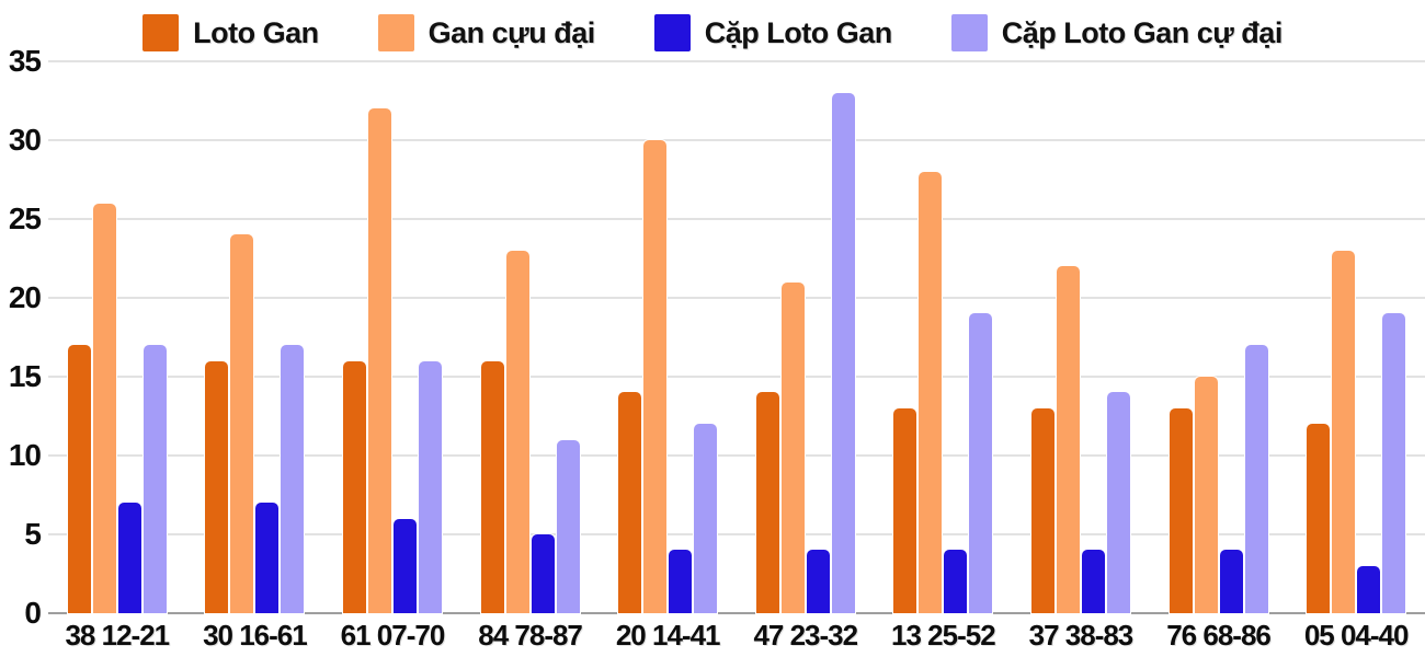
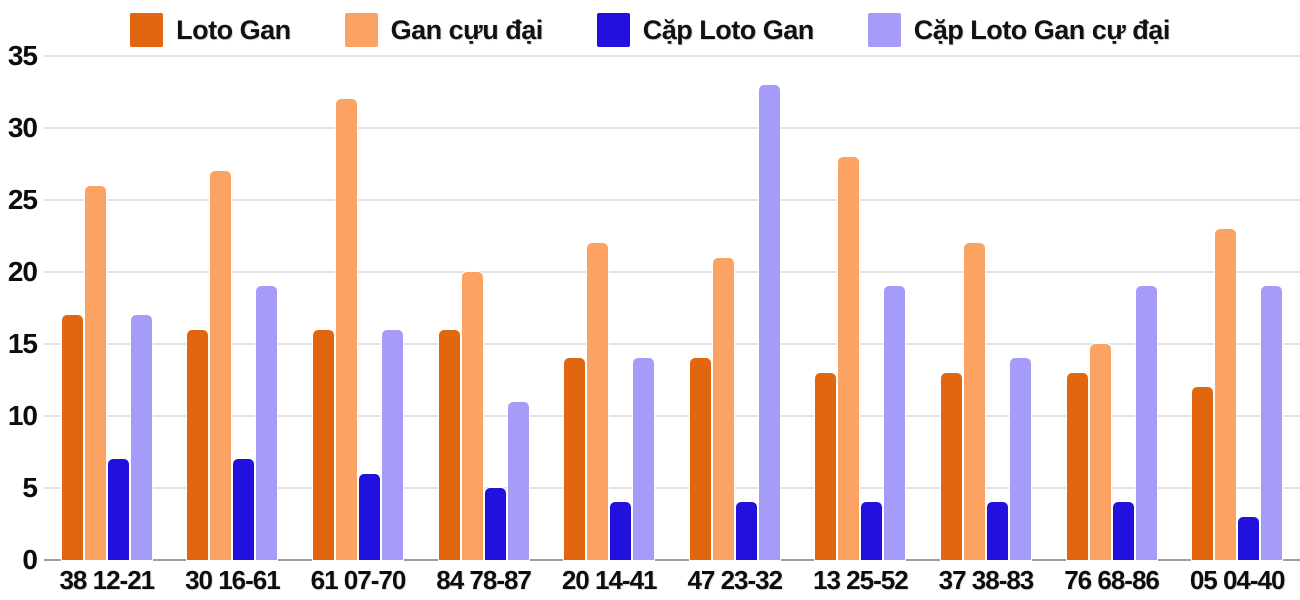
Gan cựu đại/30 16-61: 24 -> 27
Cặp Loto Gan cự đại/30 16-61: 17 -> 19
Gan cựu đại/84 78-87: 23 -> 20
Gan cựu đại/20 14-41: 30 -> 22
Cặp Loto Gan cự đại/20 14-41: 12 -> 14
Cặp Loto Gan cự đại/76 68-86: 17 -> 19
